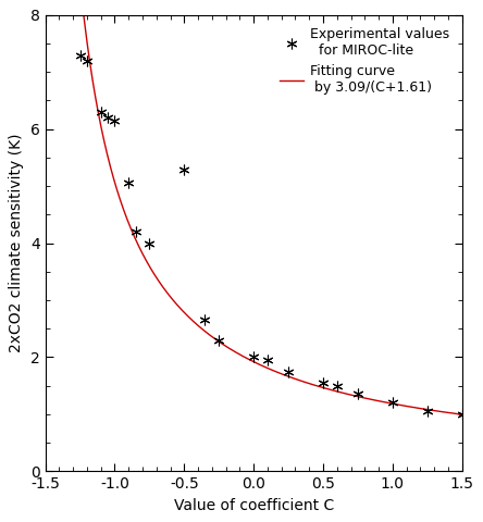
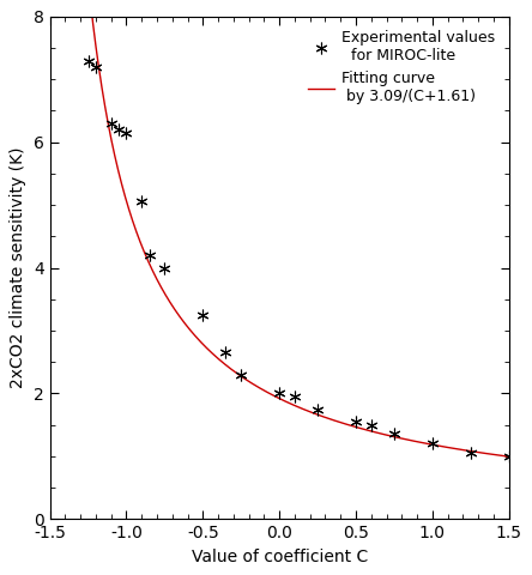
Experimental values for MIROC-lite/-0.5: 5.28 -> 3.25
